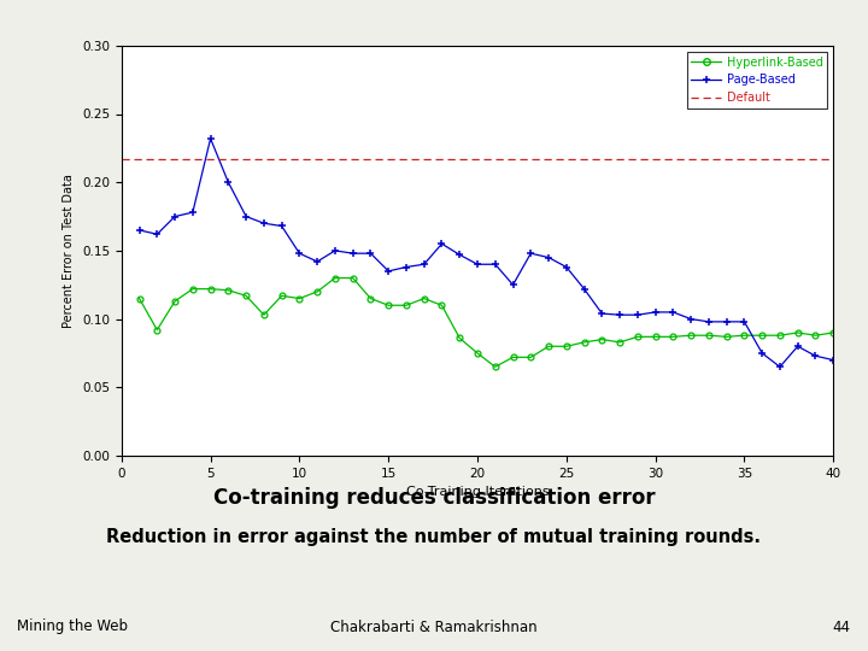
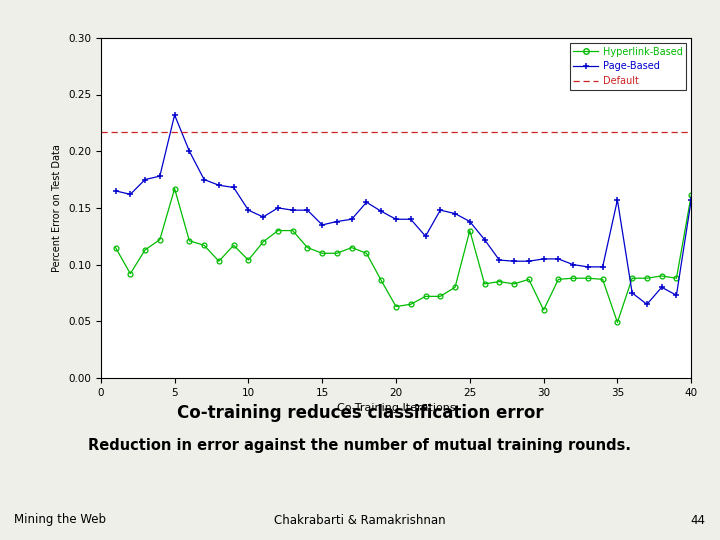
Hyperlink-Based/5: 0.122 -> 0.167
Hyperlink-Based/10: 0.115 -> 0.104
Hyperlink-Based/20: 0.075 -> 0.063
Hyperlink-Based/25: 0.080 -> 0.130
Hyperlink-Based/30: 0.087 -> 0.060
Hyperlink-Based/35: 0.088 -> 0.049
Page-Based/35: 0.098 -> 0.157
Hyperlink-Based/40: 0.090 -> 0.161
Page-Based/40: 0.070 -> 0.157
